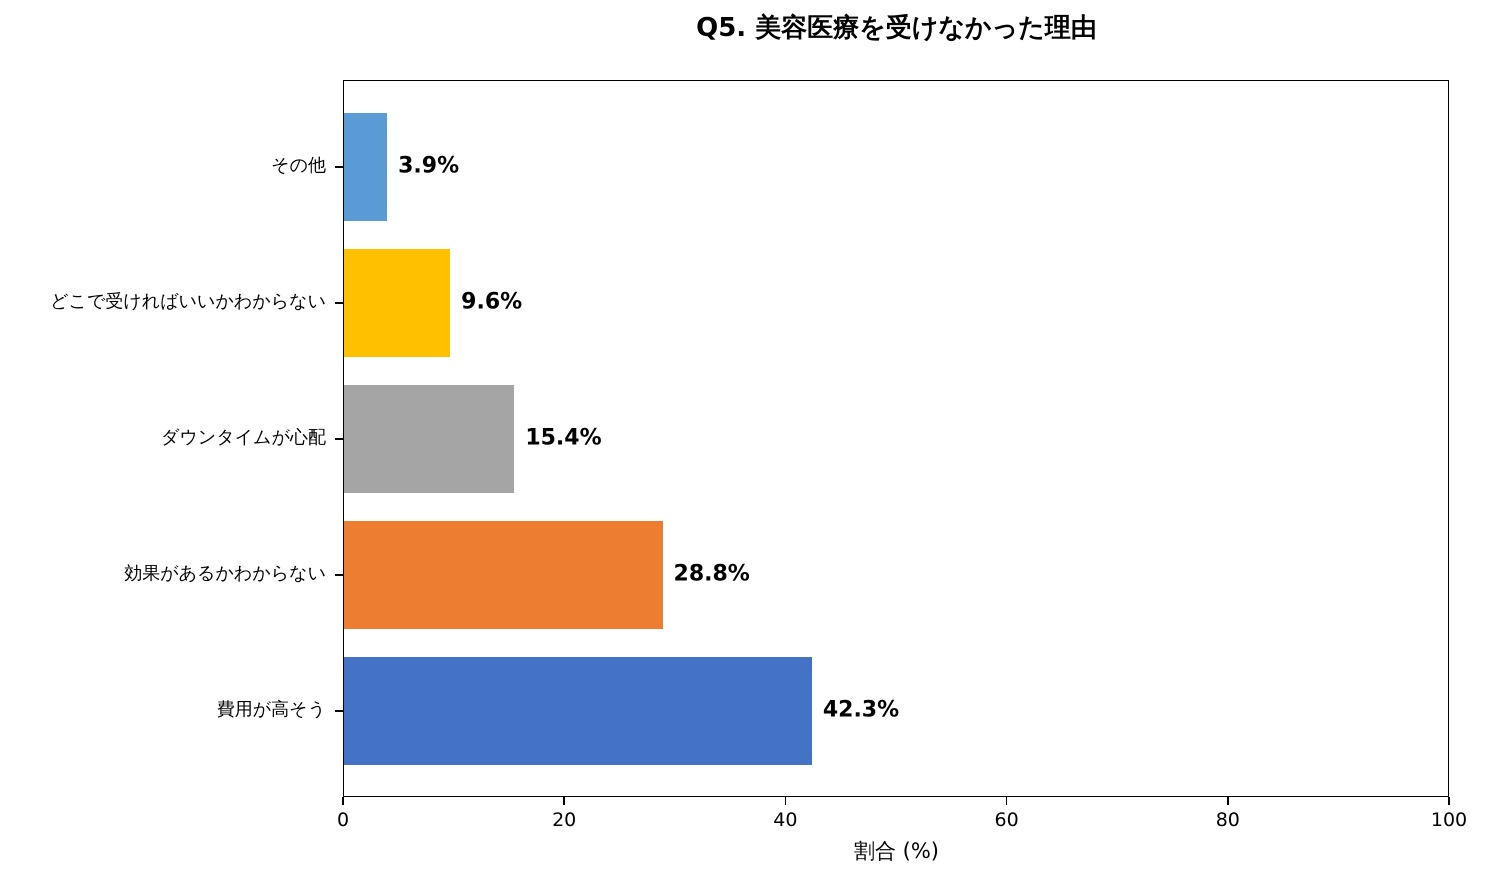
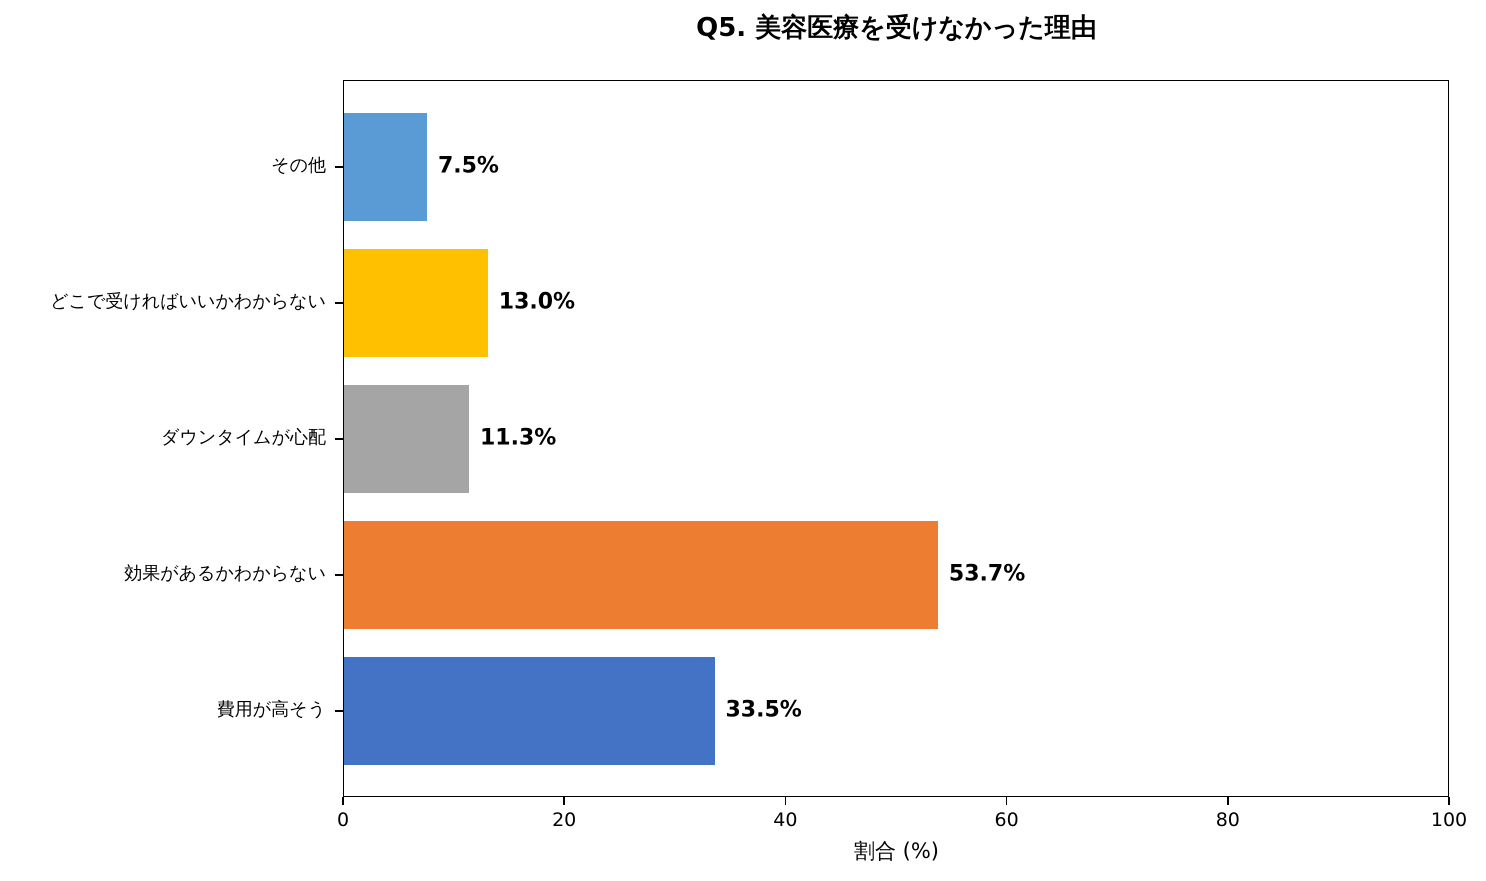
その他: 3.9% -> 7.5%
どこで受ければいいかわからない: 9.6% -> 13.0%
ダウンタイムが心配: 15.4% -> 11.3%
効果があるかわからない: 28.8% -> 53.7%
費用が高そう: 42.3% -> 33.5%
